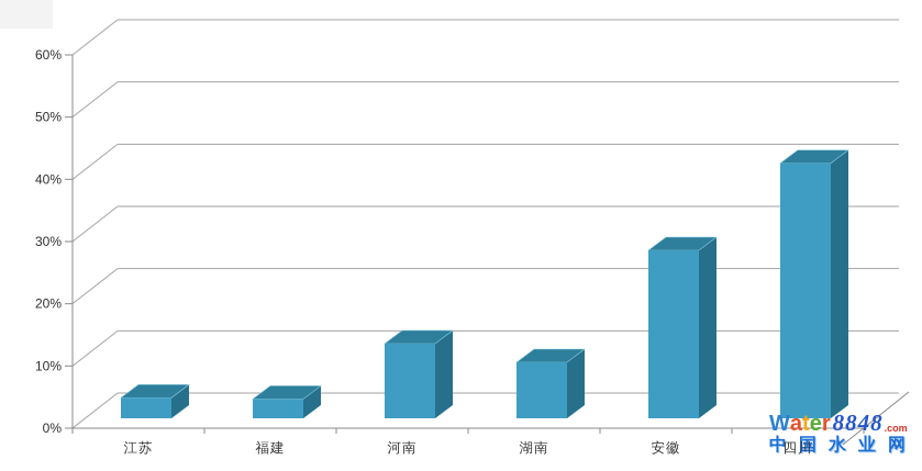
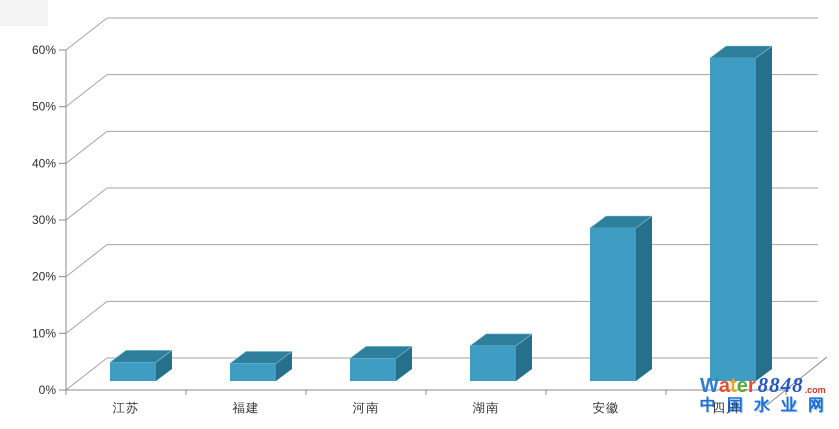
河南: 12% -> 4%
湖南: 9% -> 6%
四川: 41% -> 57%
